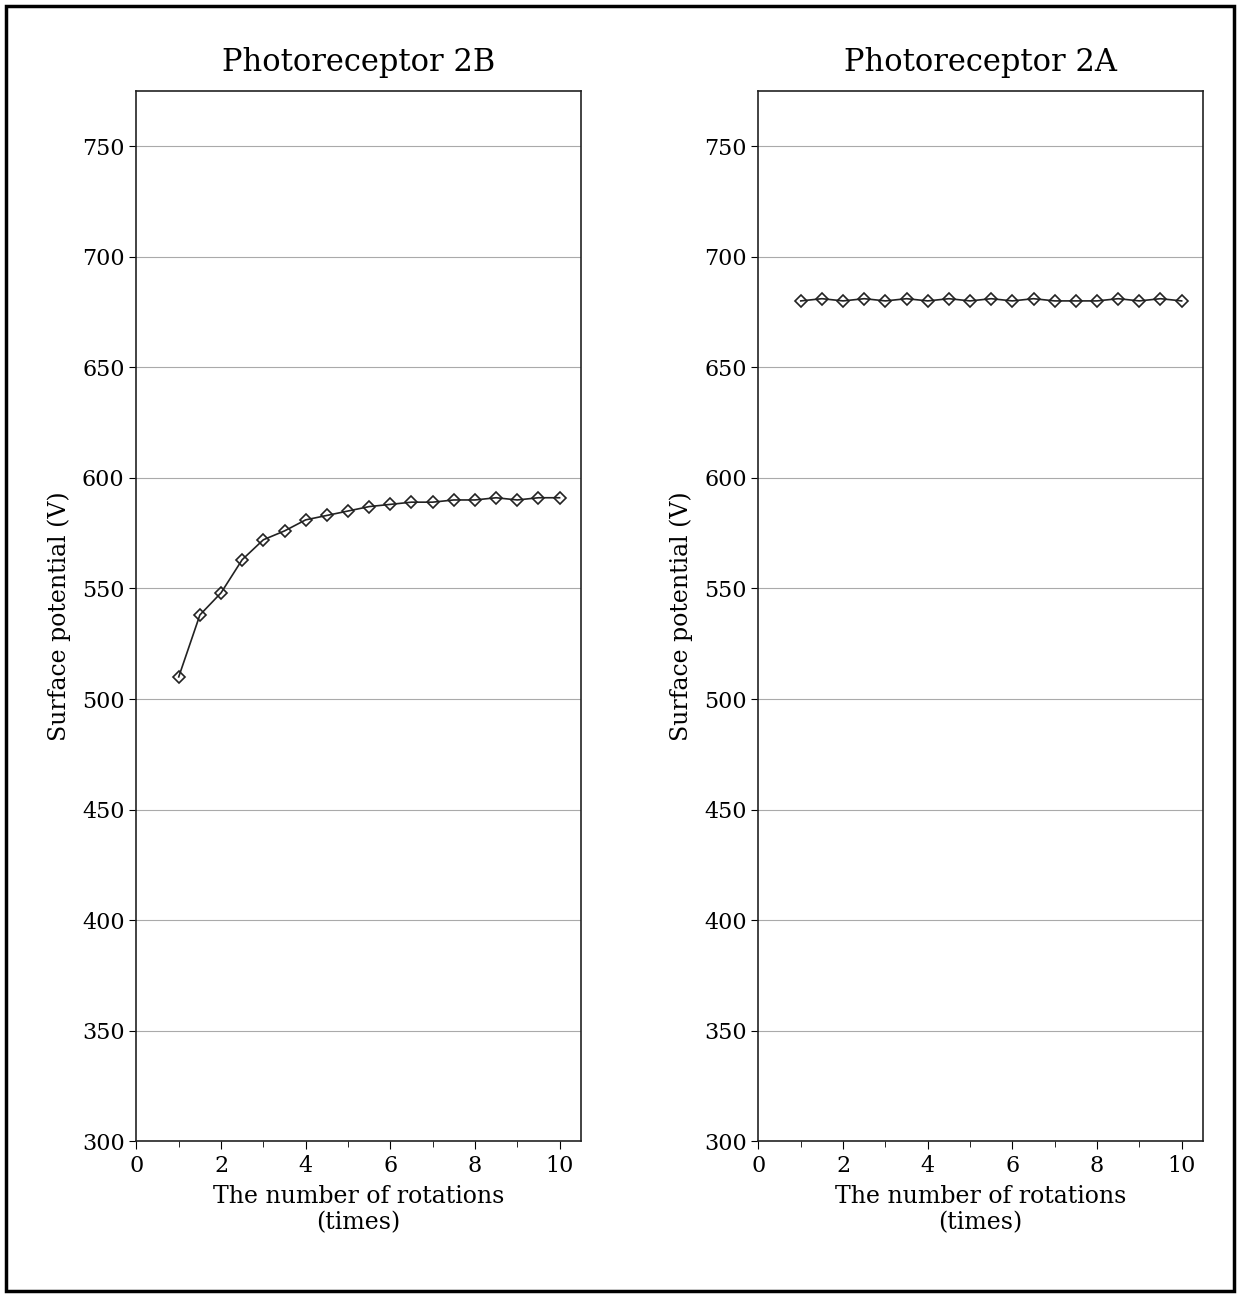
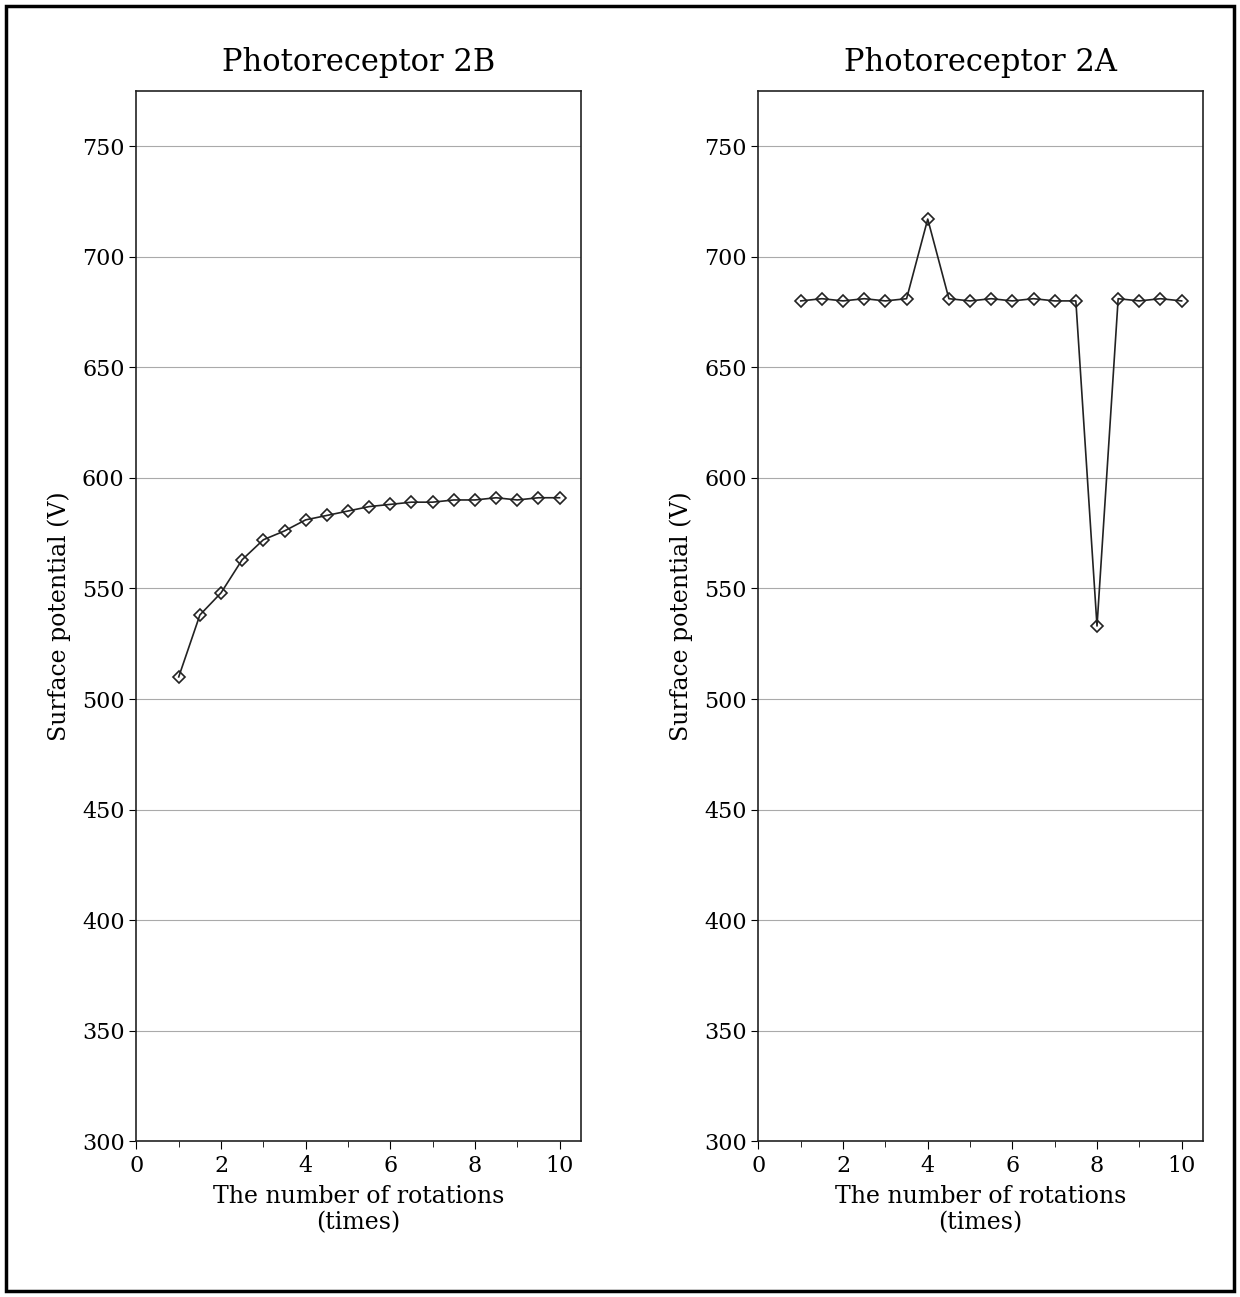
Photoreceptor 2A/4: 680 -> 717
Photoreceptor 2A/8: 680 -> 533
